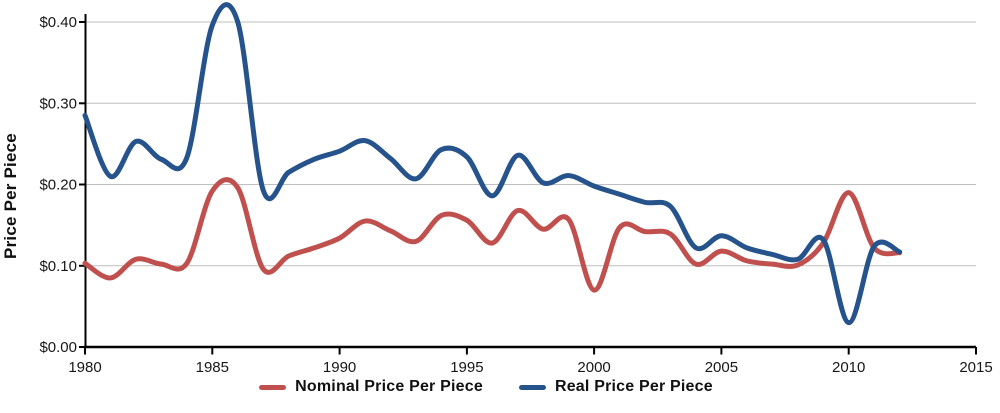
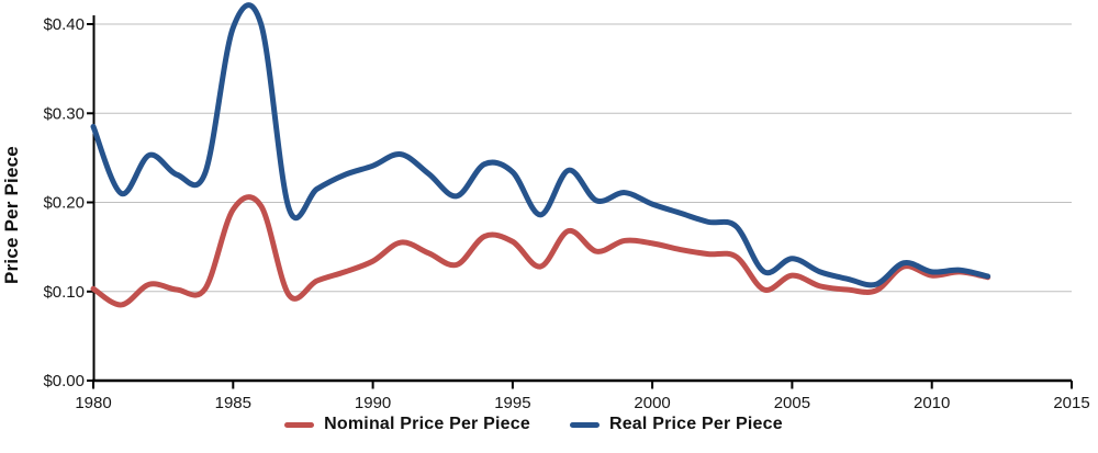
Nominal Price Per Piece/2000: $0.07 -> $0.15
Nominal Price Per Piece/2010: $0.19 -> $0.12
Real Price Per Piece/2010: $0.03 -> $0.12
